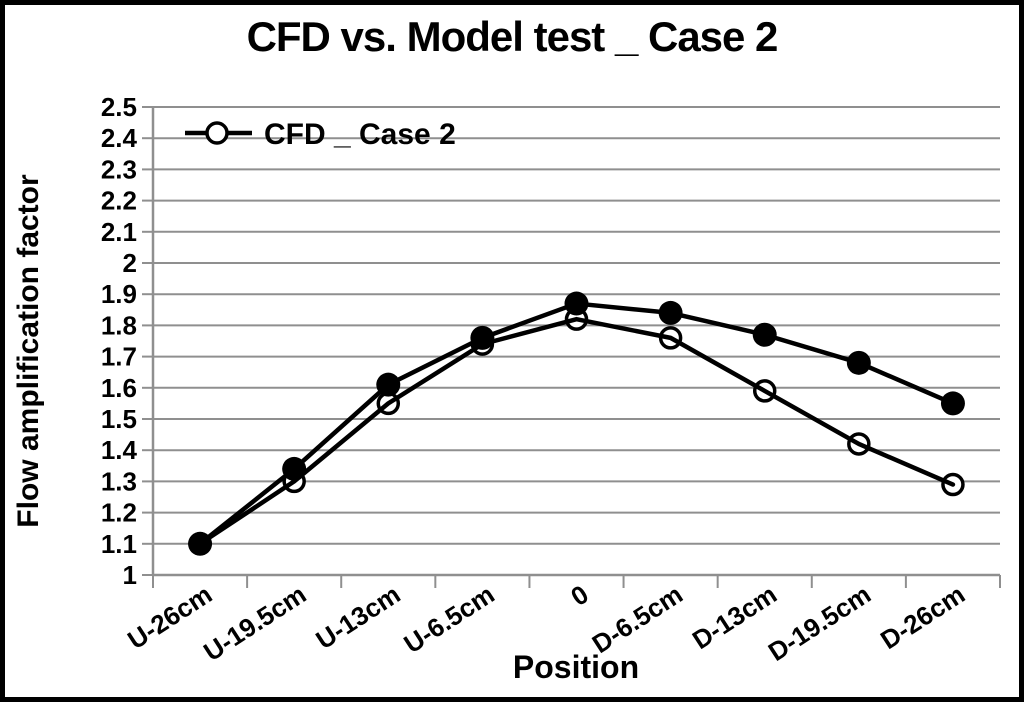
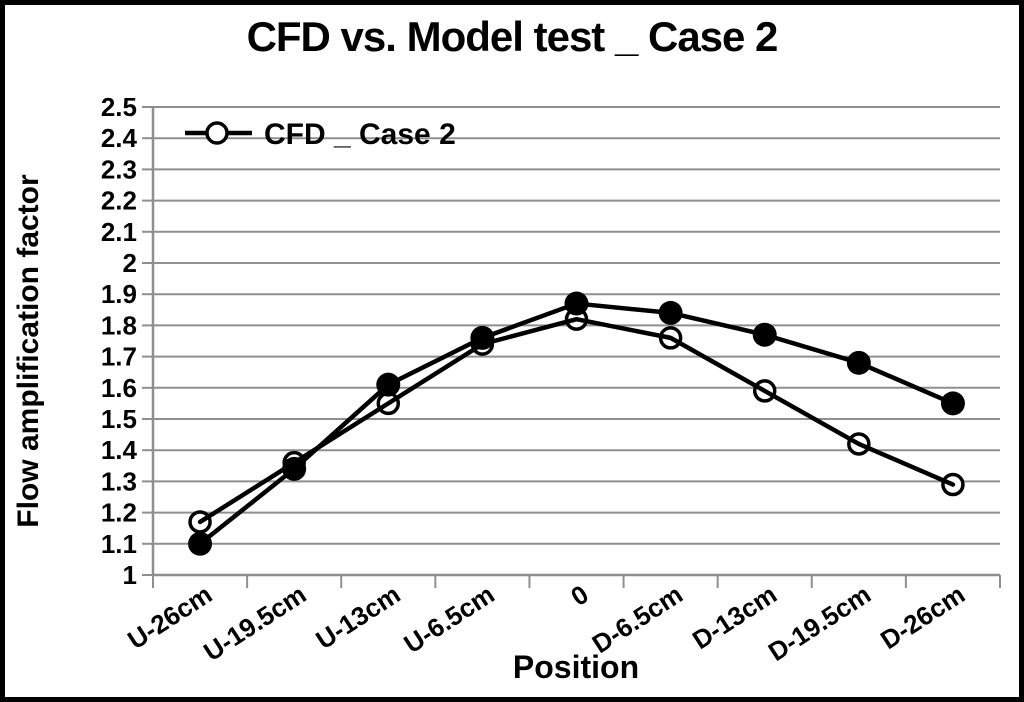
CFD _ Case 2/U-26cm: 1.10 -> 1.17
CFD _ Case 2/U-19.5cm: 1.30 -> 1.36
